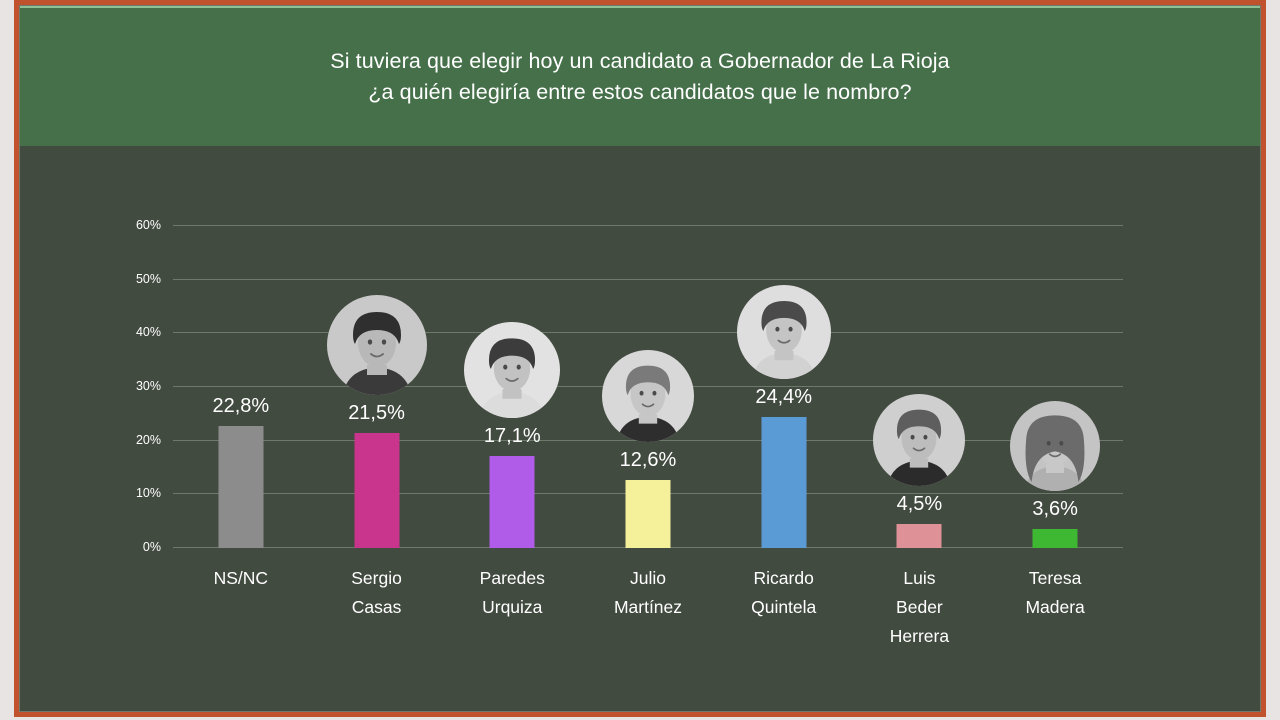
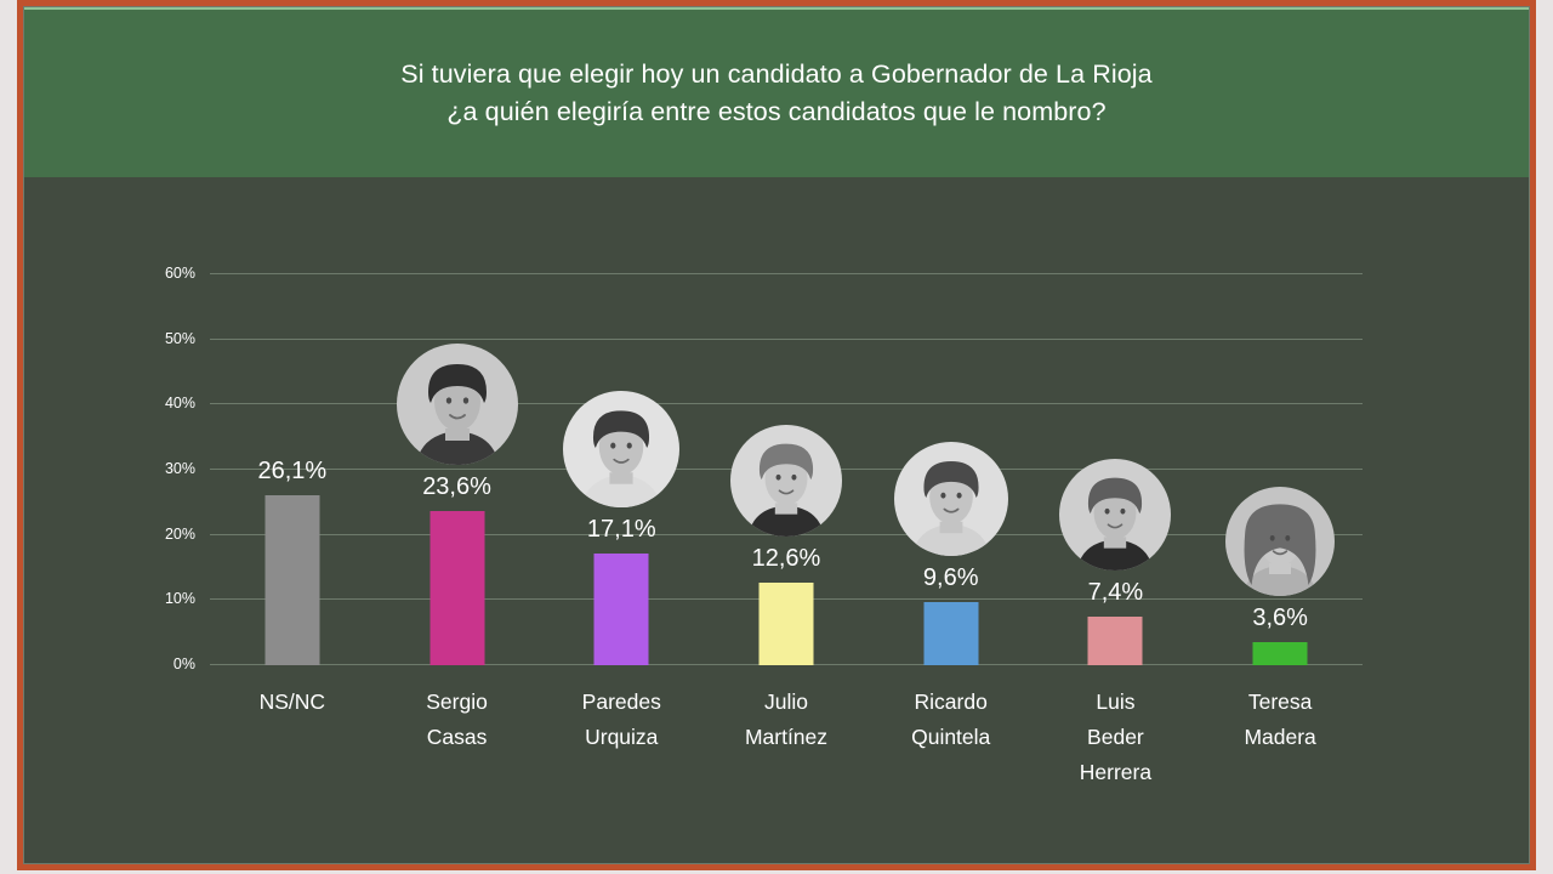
NS/NC: 22,8% -> 26,1%
Sergio Casas: 21,5% -> 23,6%
Ricardo Quintela: 24,4% -> 9,6%
Luis Beder Herrera: 4,5% -> 7,4%
